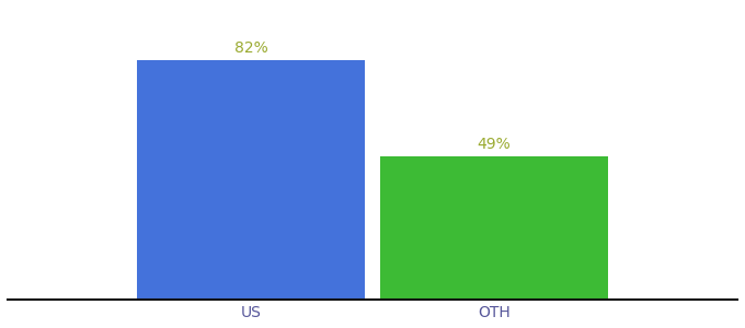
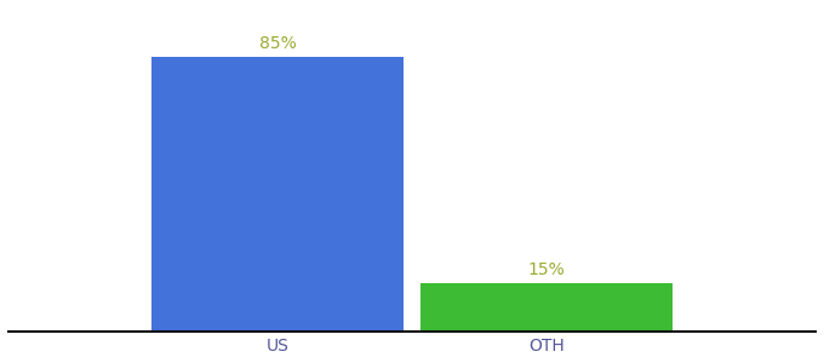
US: 82% -> 85%
OTH: 49% -> 15%
